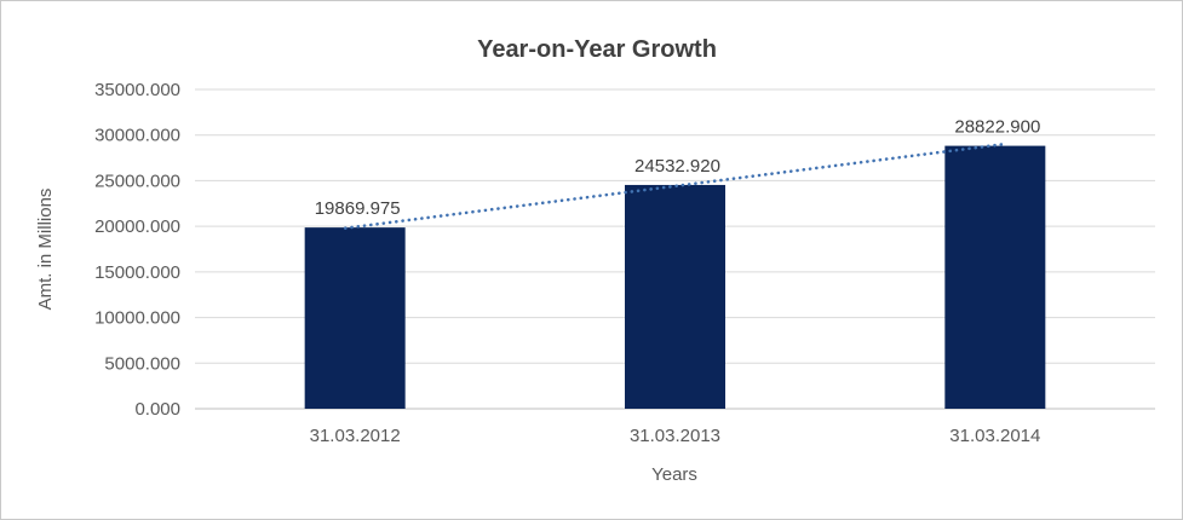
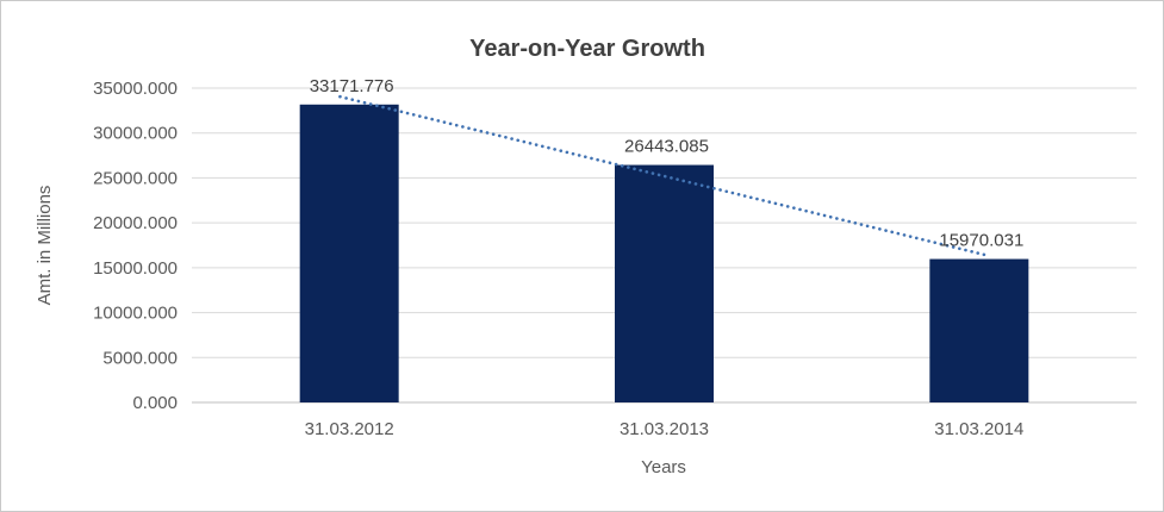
31.03.2012: 19869.975 -> 33171.776
31.03.2013: 24532.920 -> 26443.085
31.03.2014: 28822.900 -> 15970.031
